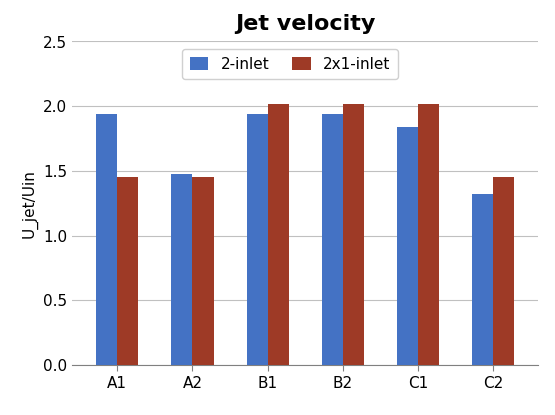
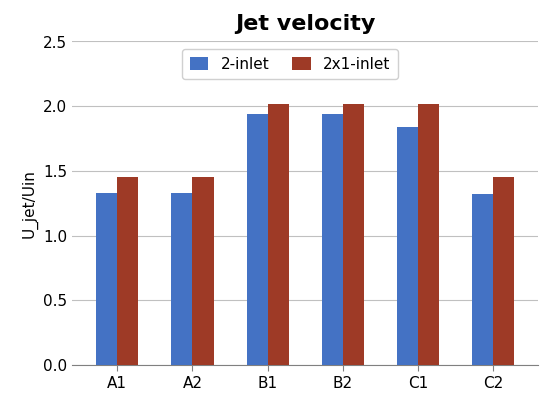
2-inlet/A1: 1.94 -> 1.33
2-inlet/A2: 1.48 -> 1.33
